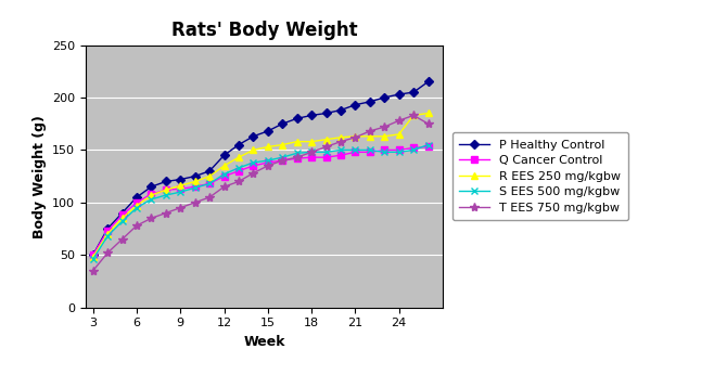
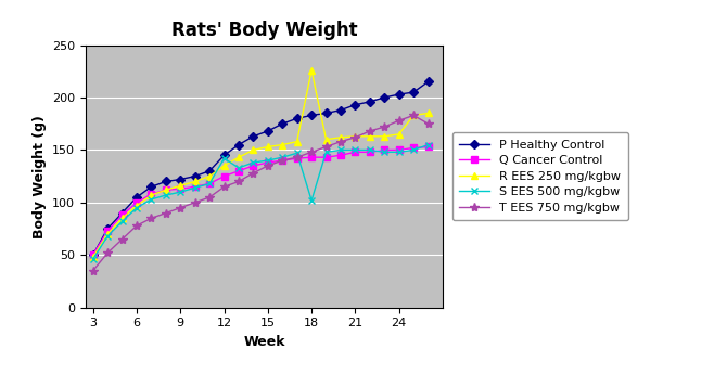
S EES 500 mg/kgbw/12: 127 -> 142
R EES 250 mg/kgbw/18: 158 -> 226
S EES 500 mg/kgbw/18: 148 -> 102
